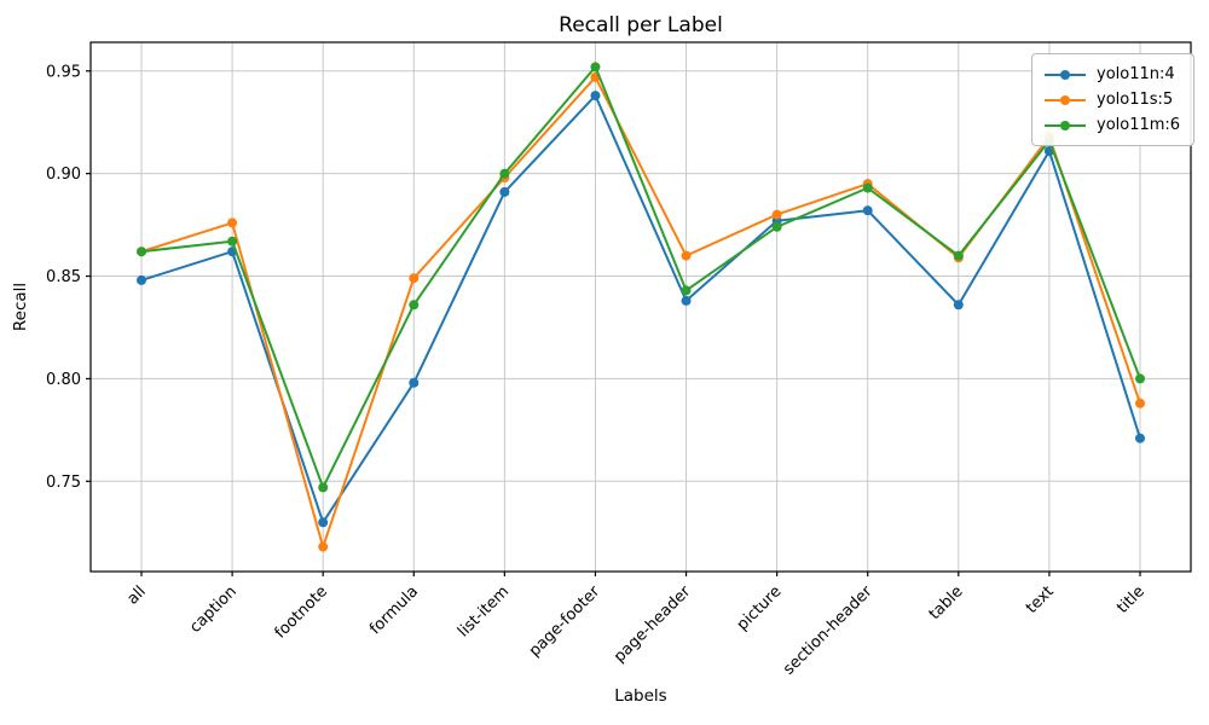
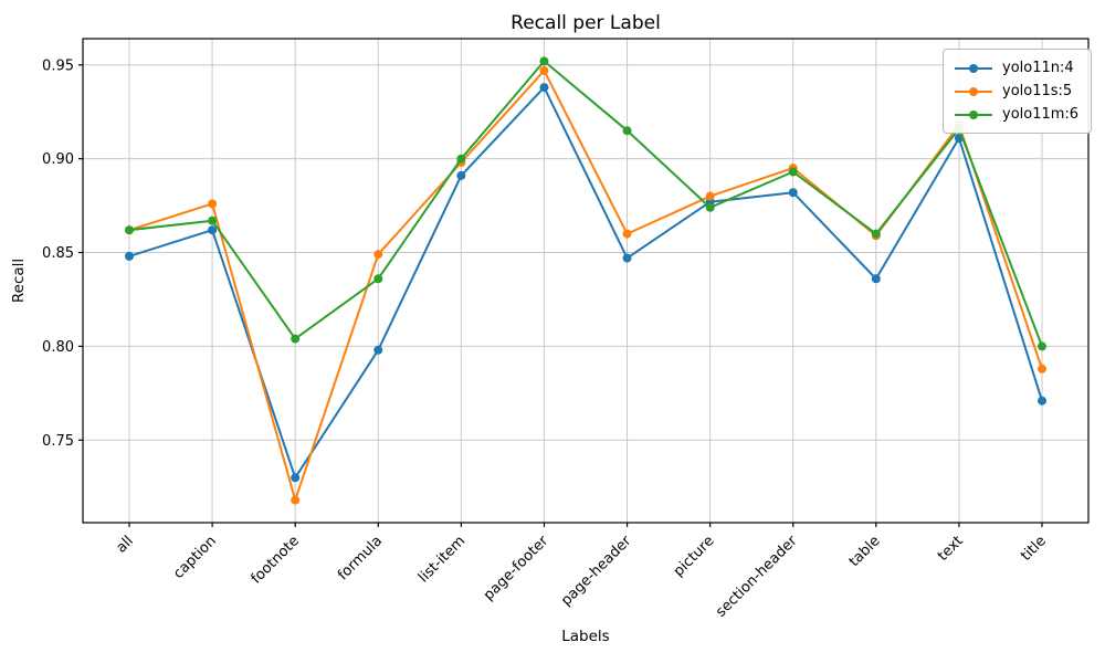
yolo11m:6/footnote: 0.747 -> 0.804
yolo11n:4/page-header: 0.838 -> 0.847
yolo11m:6/page-header: 0.843 -> 0.915
